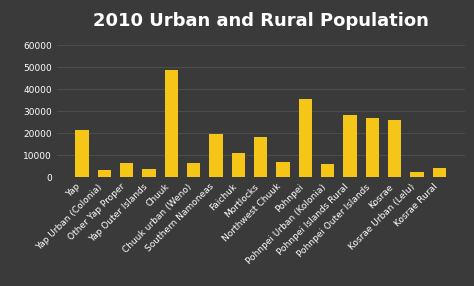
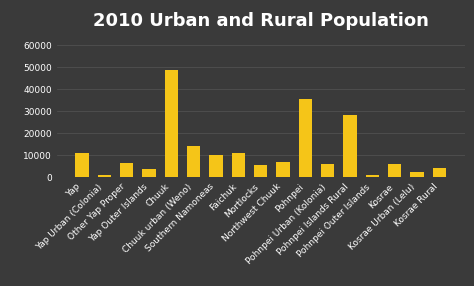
Yap: 21500 -> 11000
Yap Urban (Colonia): 3500 -> 1000
Chuuk urban (Weno): 6500 -> 14400
Southern Namoneas: 19500 -> 10000
Mortlocks: 18500 -> 5800
Pohnpei Outer Islands: 27000 -> 1200
Kosrae: 26000 -> 6200
